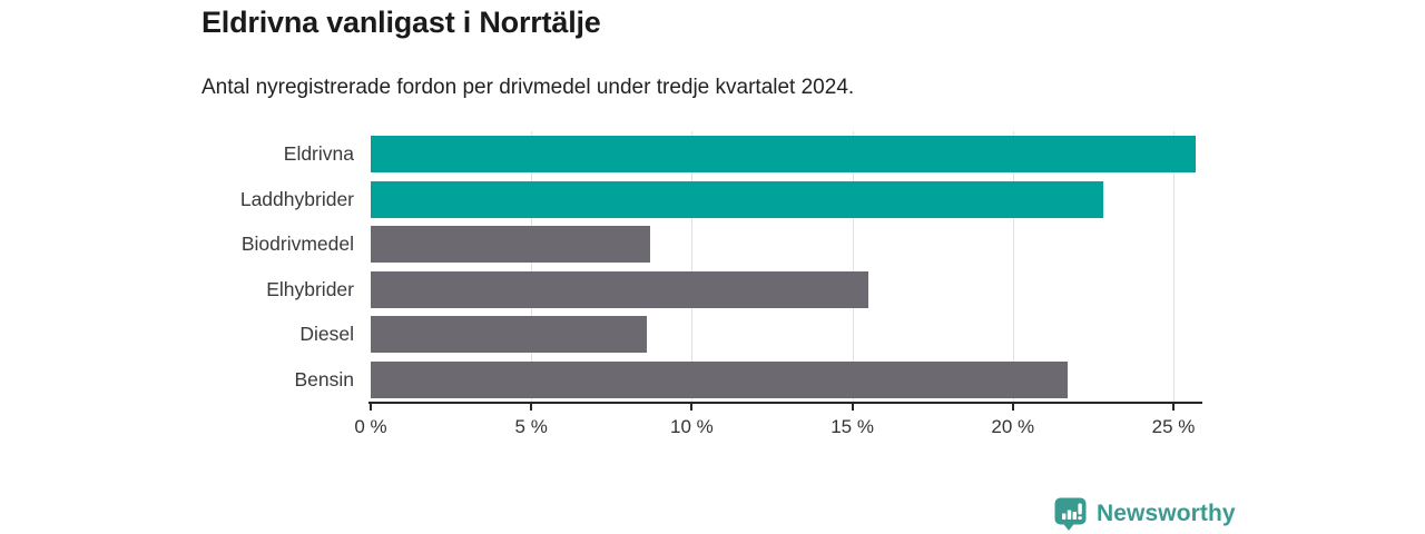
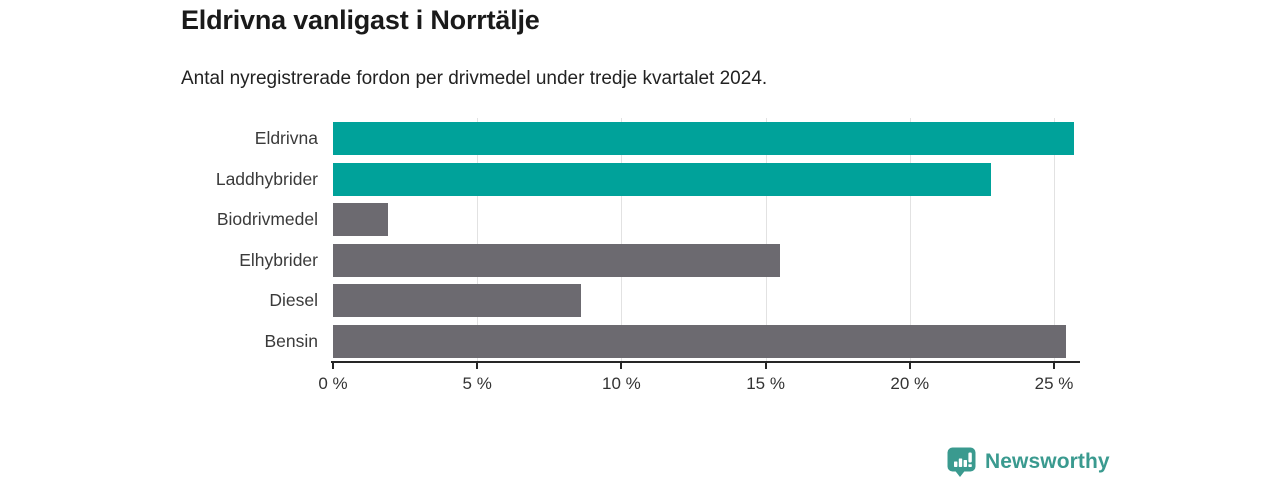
Biodrivmedel: 8.7% -> 1.9%
Bensin: 21.7% -> 25.4%
